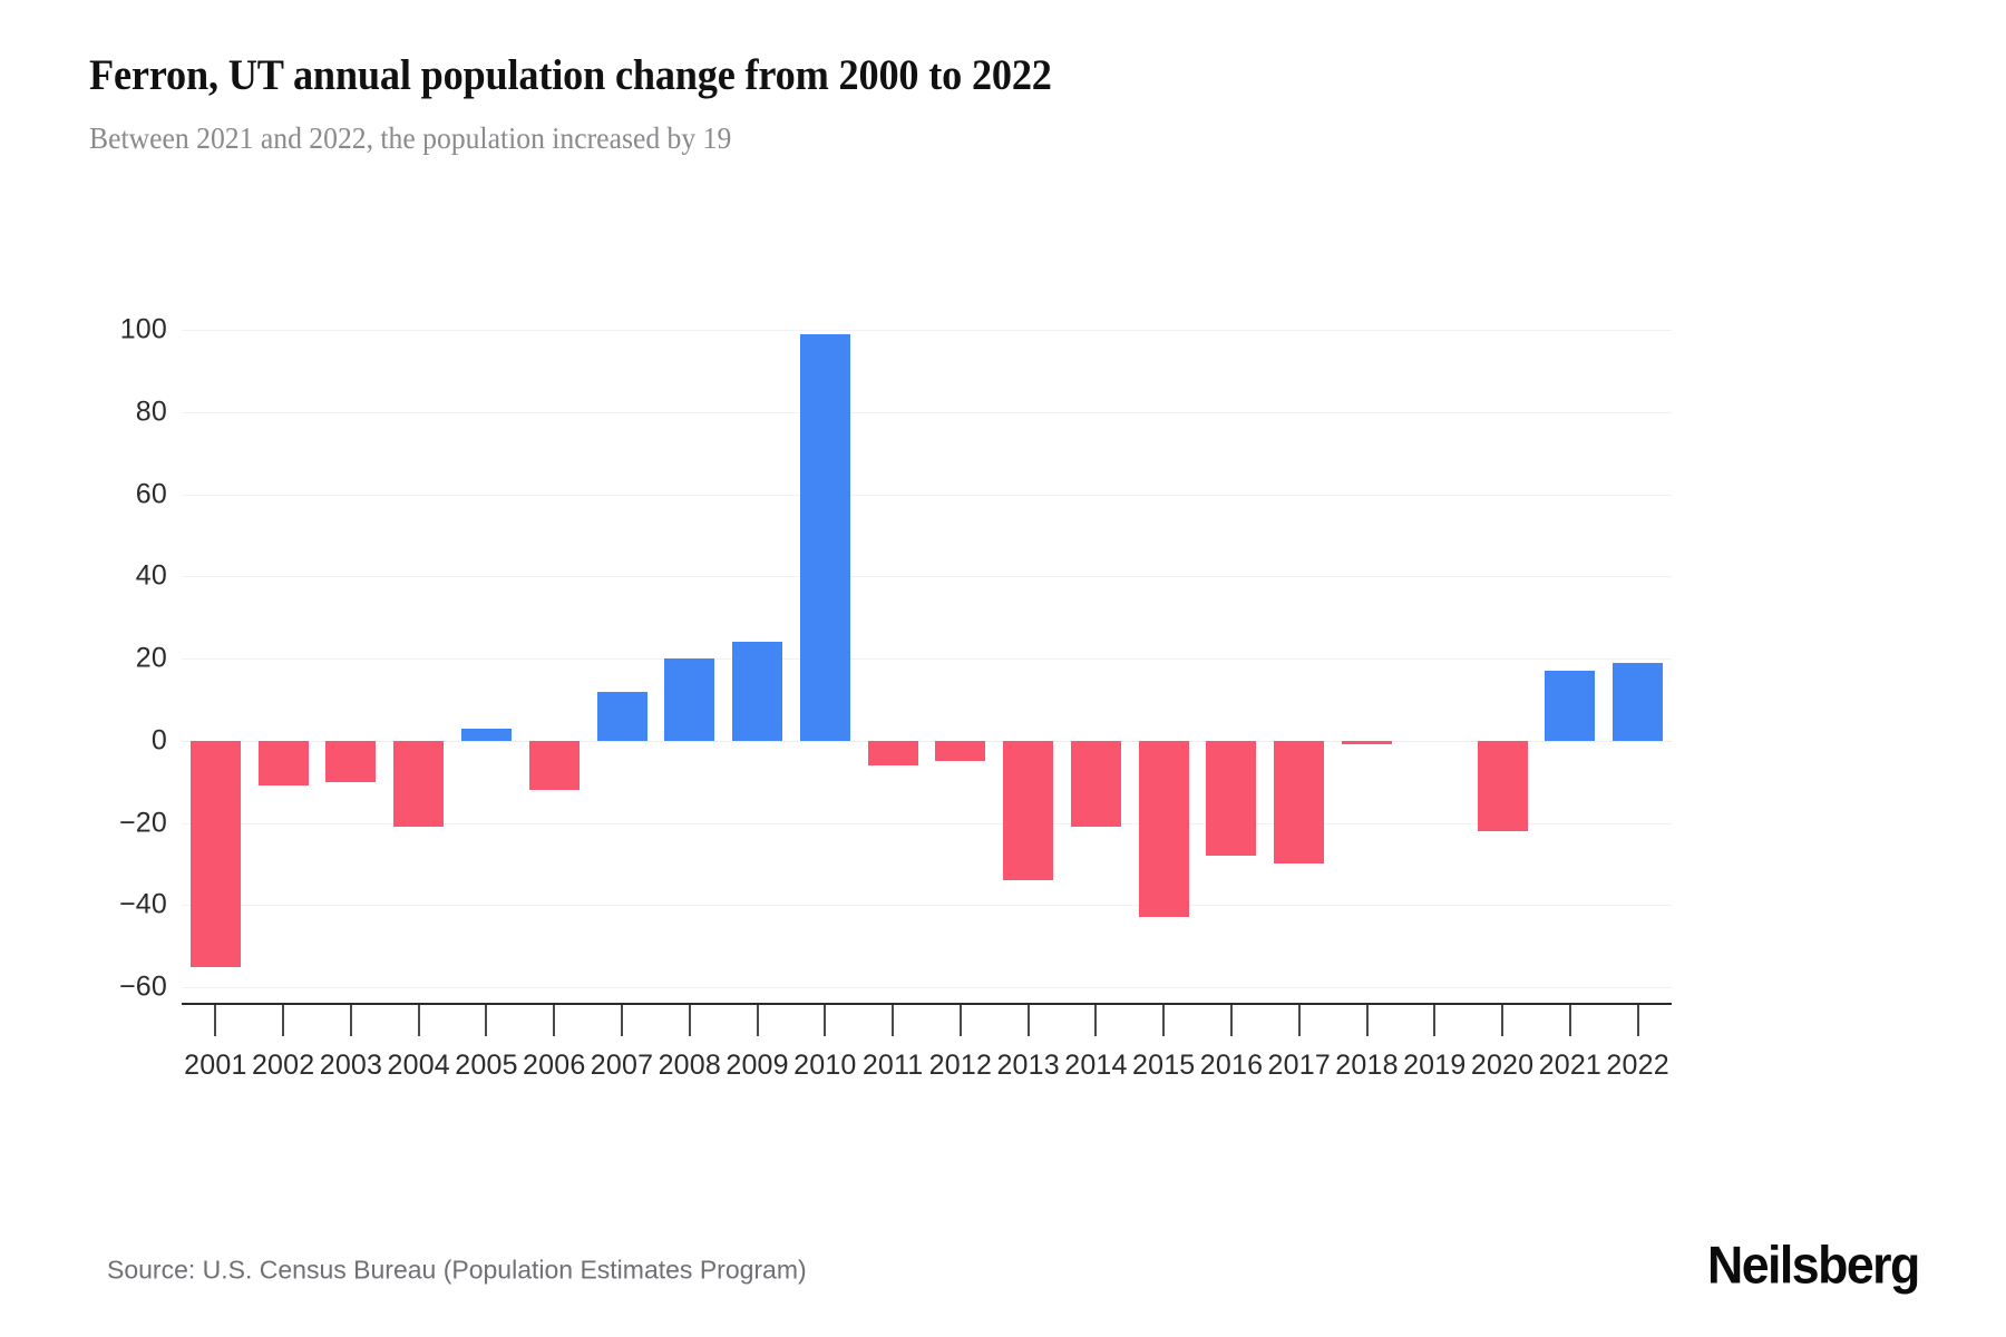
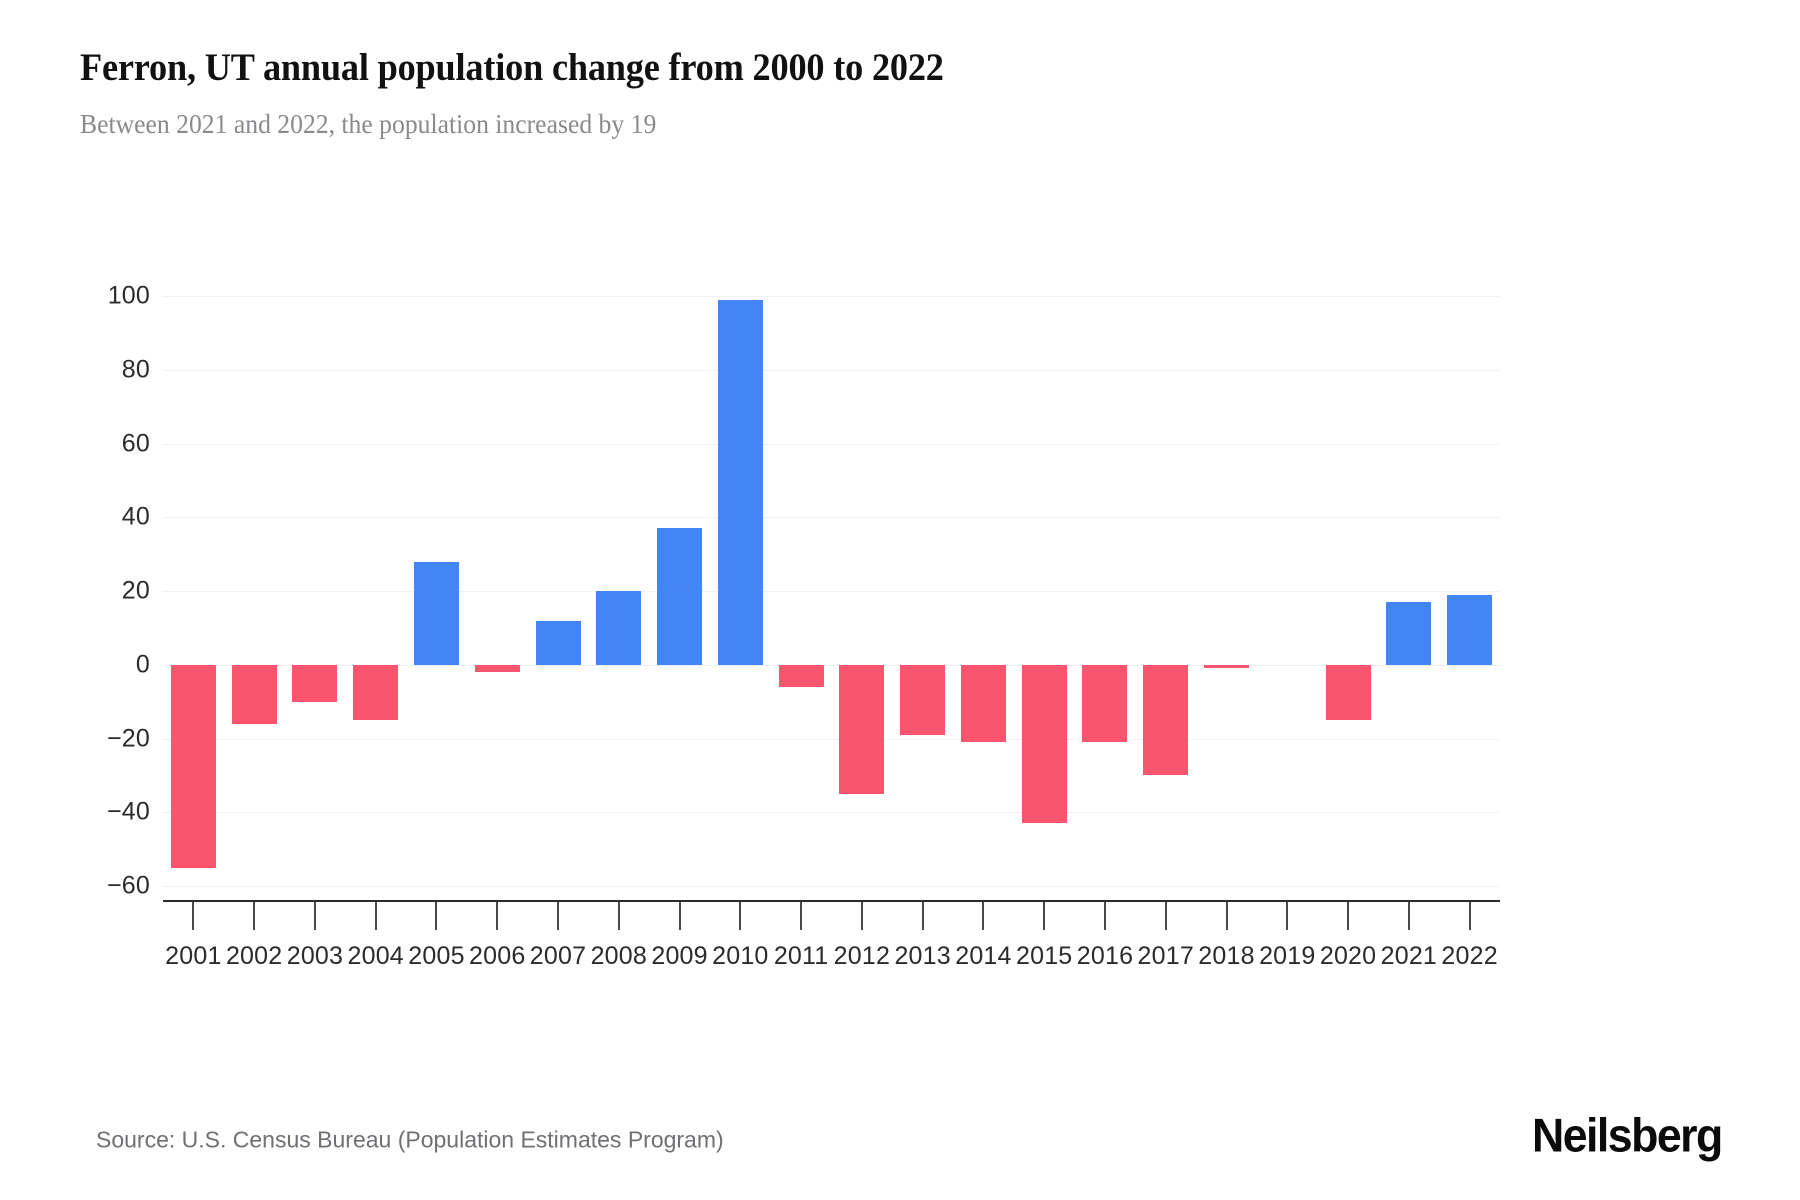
2002: -11 -> -16
2004: -21 -> -15
2005: 3 -> 28
2006: -12 -> -2
2009: 24 -> 37
2012: -5 -> -35
2013: -34 -> -19
2016: -28 -> -21
2020: -22 -> -15
